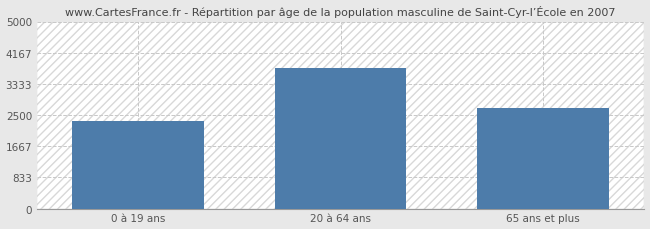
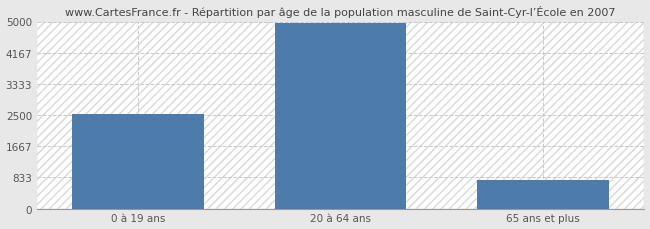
0 à 19 ans: 2350 -> 2530
20 à 64 ans: 3750 -> 4950
65 ans et plus: 2700 -> 760
